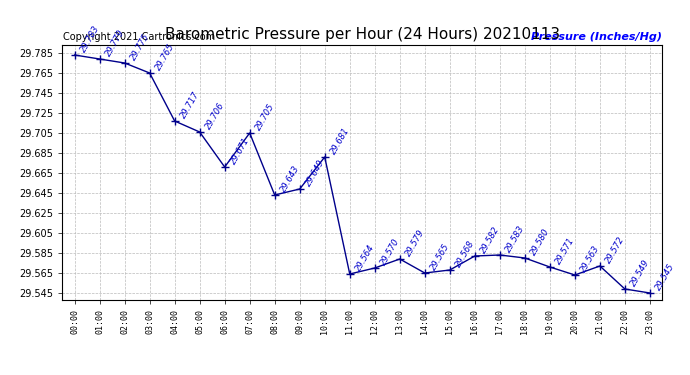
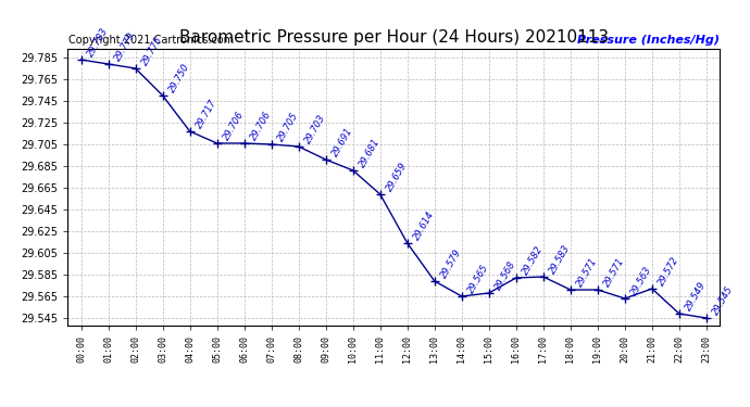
03:00: 29.765 -> 29.750
06:00: 29.671 -> 29.706
08:00: 29.643 -> 29.703
09:00: 29.649 -> 29.691
11:00: 29.564 -> 29.659
12:00: 29.570 -> 29.614
18:00: 29.580 -> 29.571
